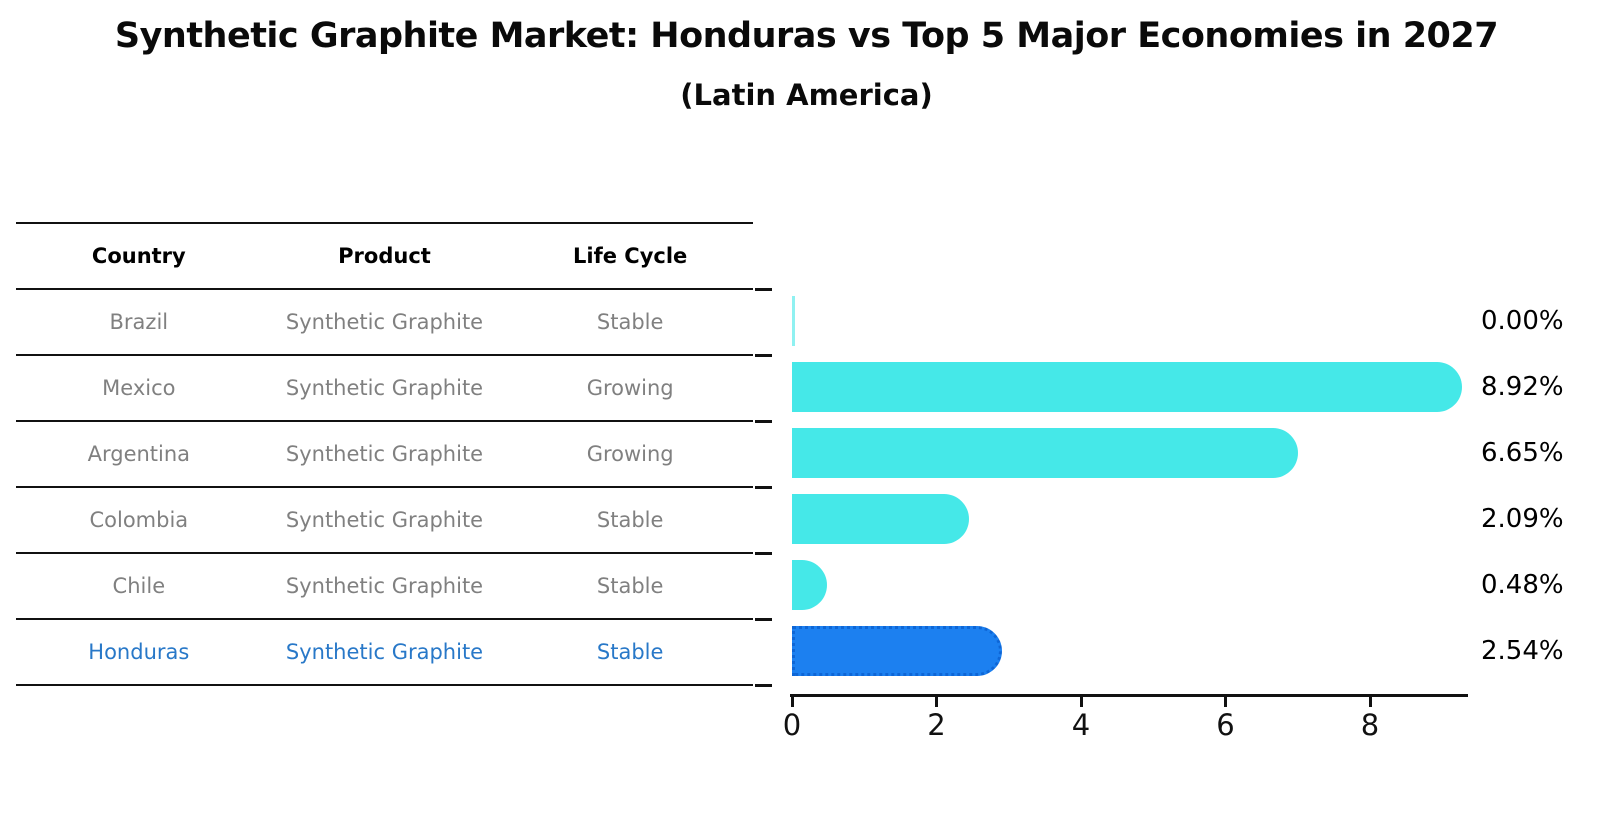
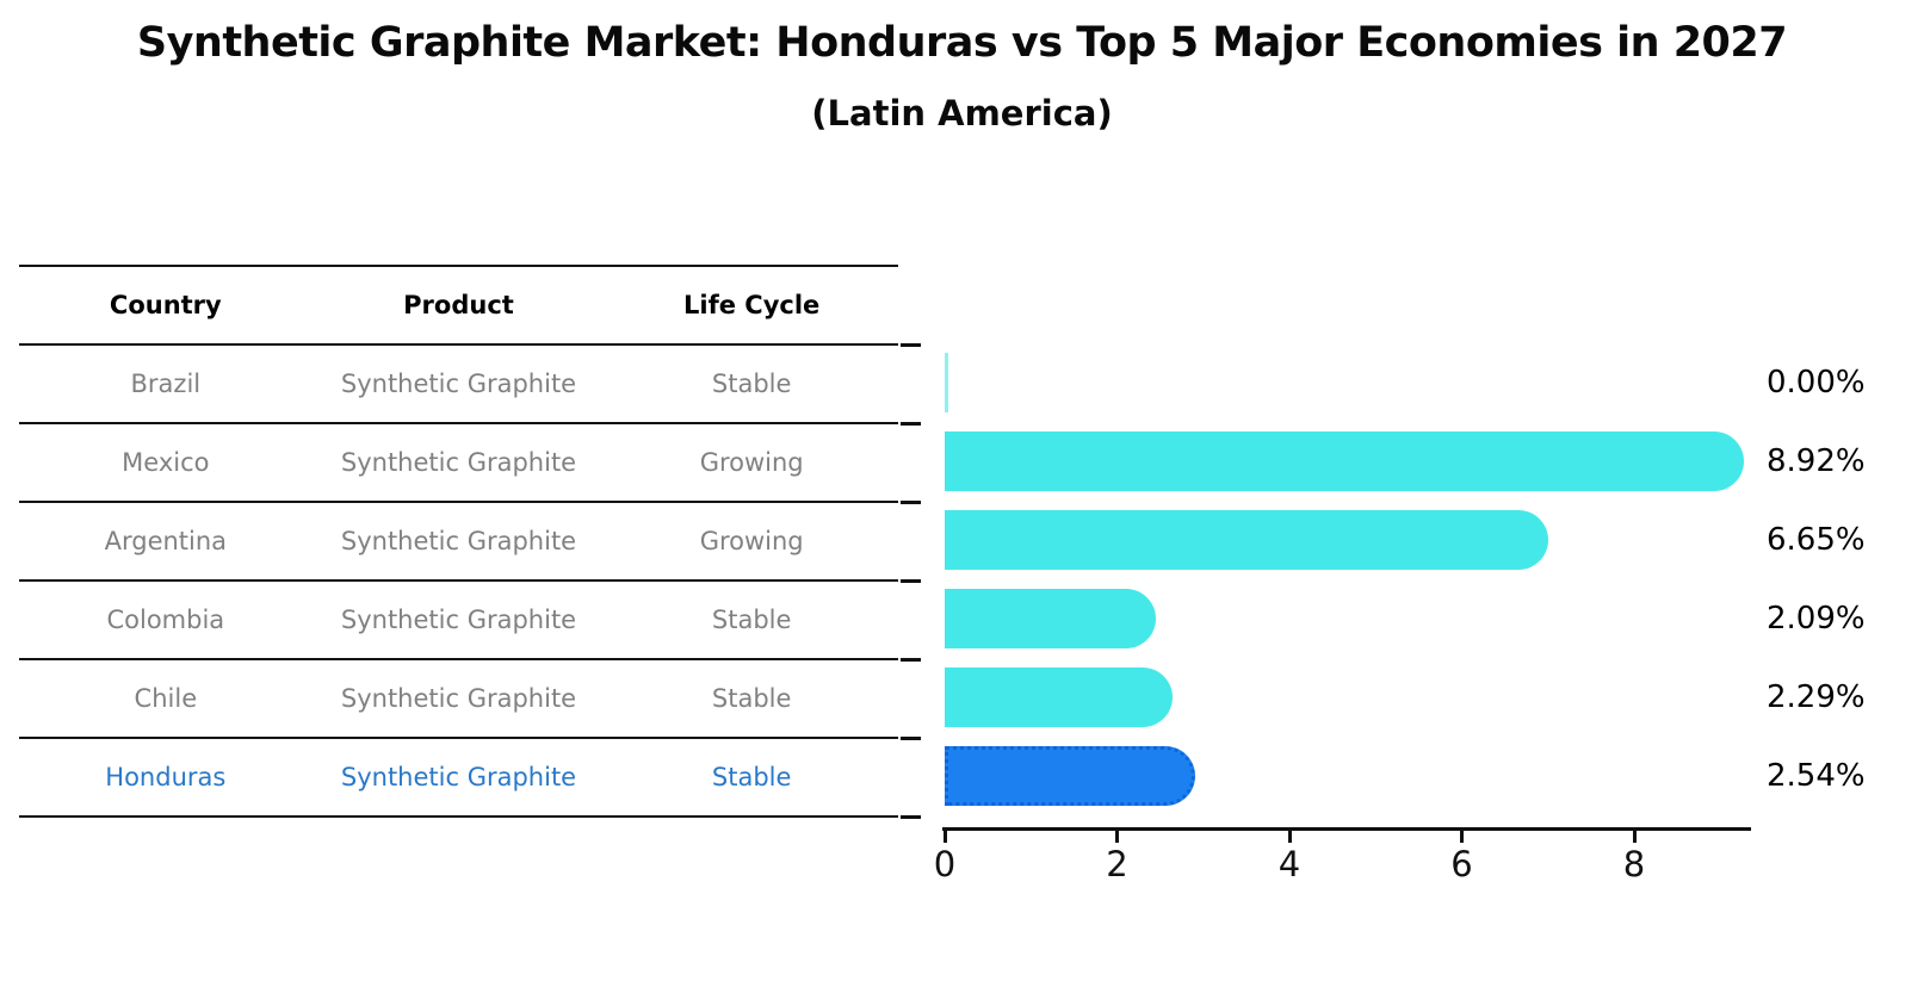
Chile: 0.48% -> 2.29%
